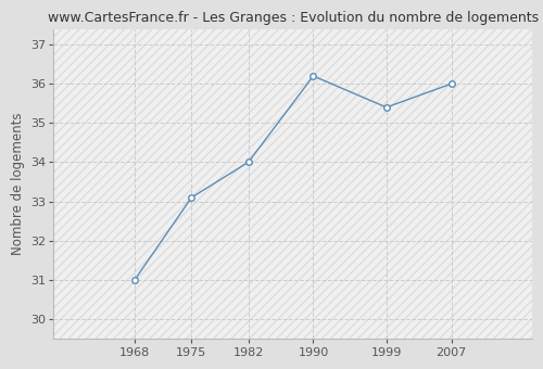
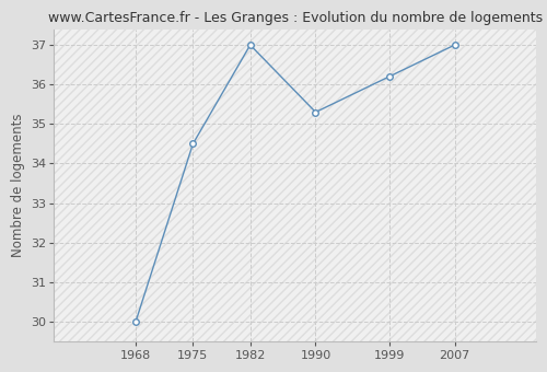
1968: 31.0 -> 30.0
1975: 33.1 -> 34.5
1982: 34.0 -> 37.0
1990: 36.2 -> 35.3
1999: 35.4 -> 36.2
2007: 36.0 -> 37.0
